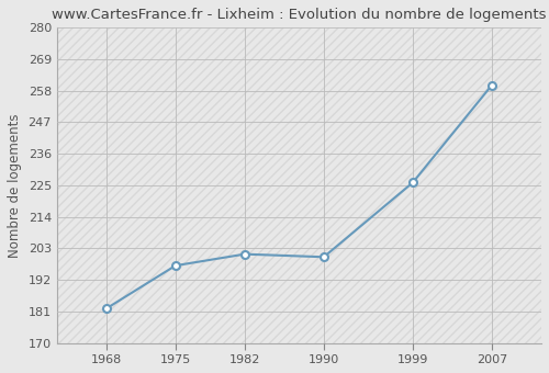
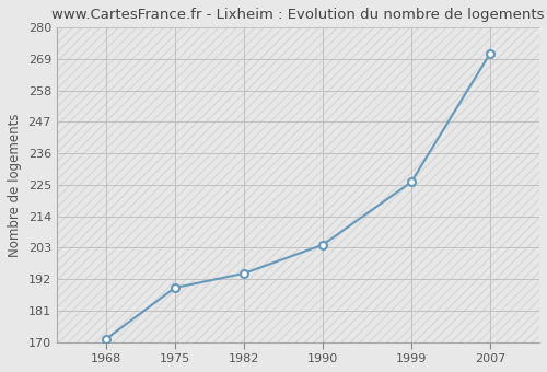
1968: 182 -> 171
1975: 197 -> 189
1982: 201 -> 194
1990: 200 -> 204
2007: 260 -> 271
